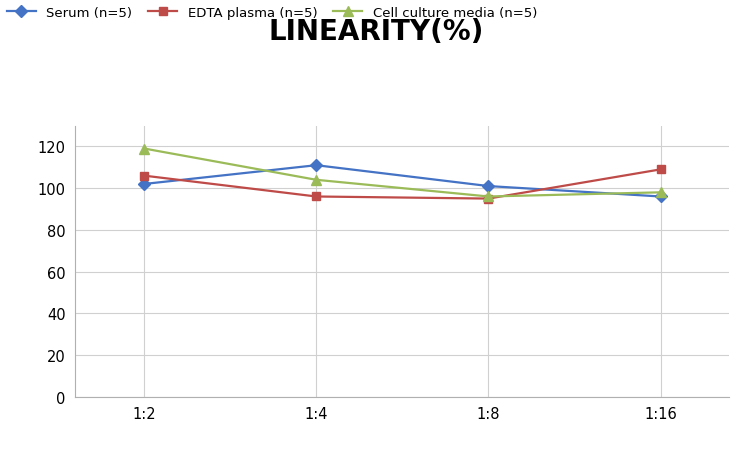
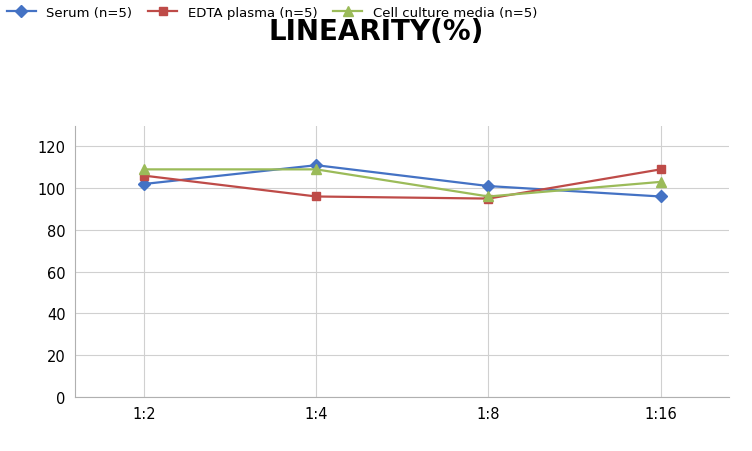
Cell culture media (n=5)/1:2: 119 -> 109
Cell culture media (n=5)/1:4: 104 -> 109
Cell culture media (n=5)/1:16: 98 -> 103
